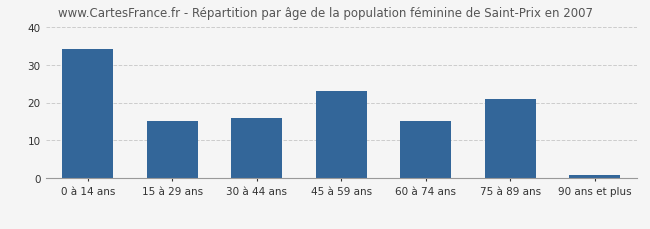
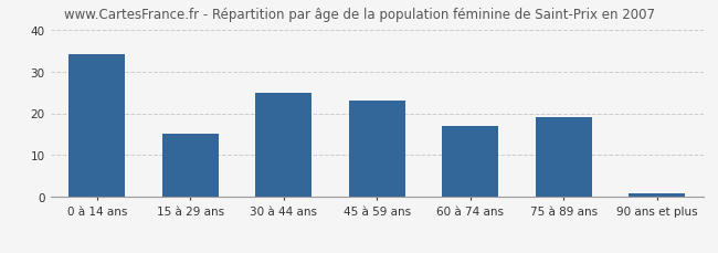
30 à 44 ans: 16 -> 25
60 à 74 ans: 15 -> 17
75 à 89 ans: 21 -> 19
